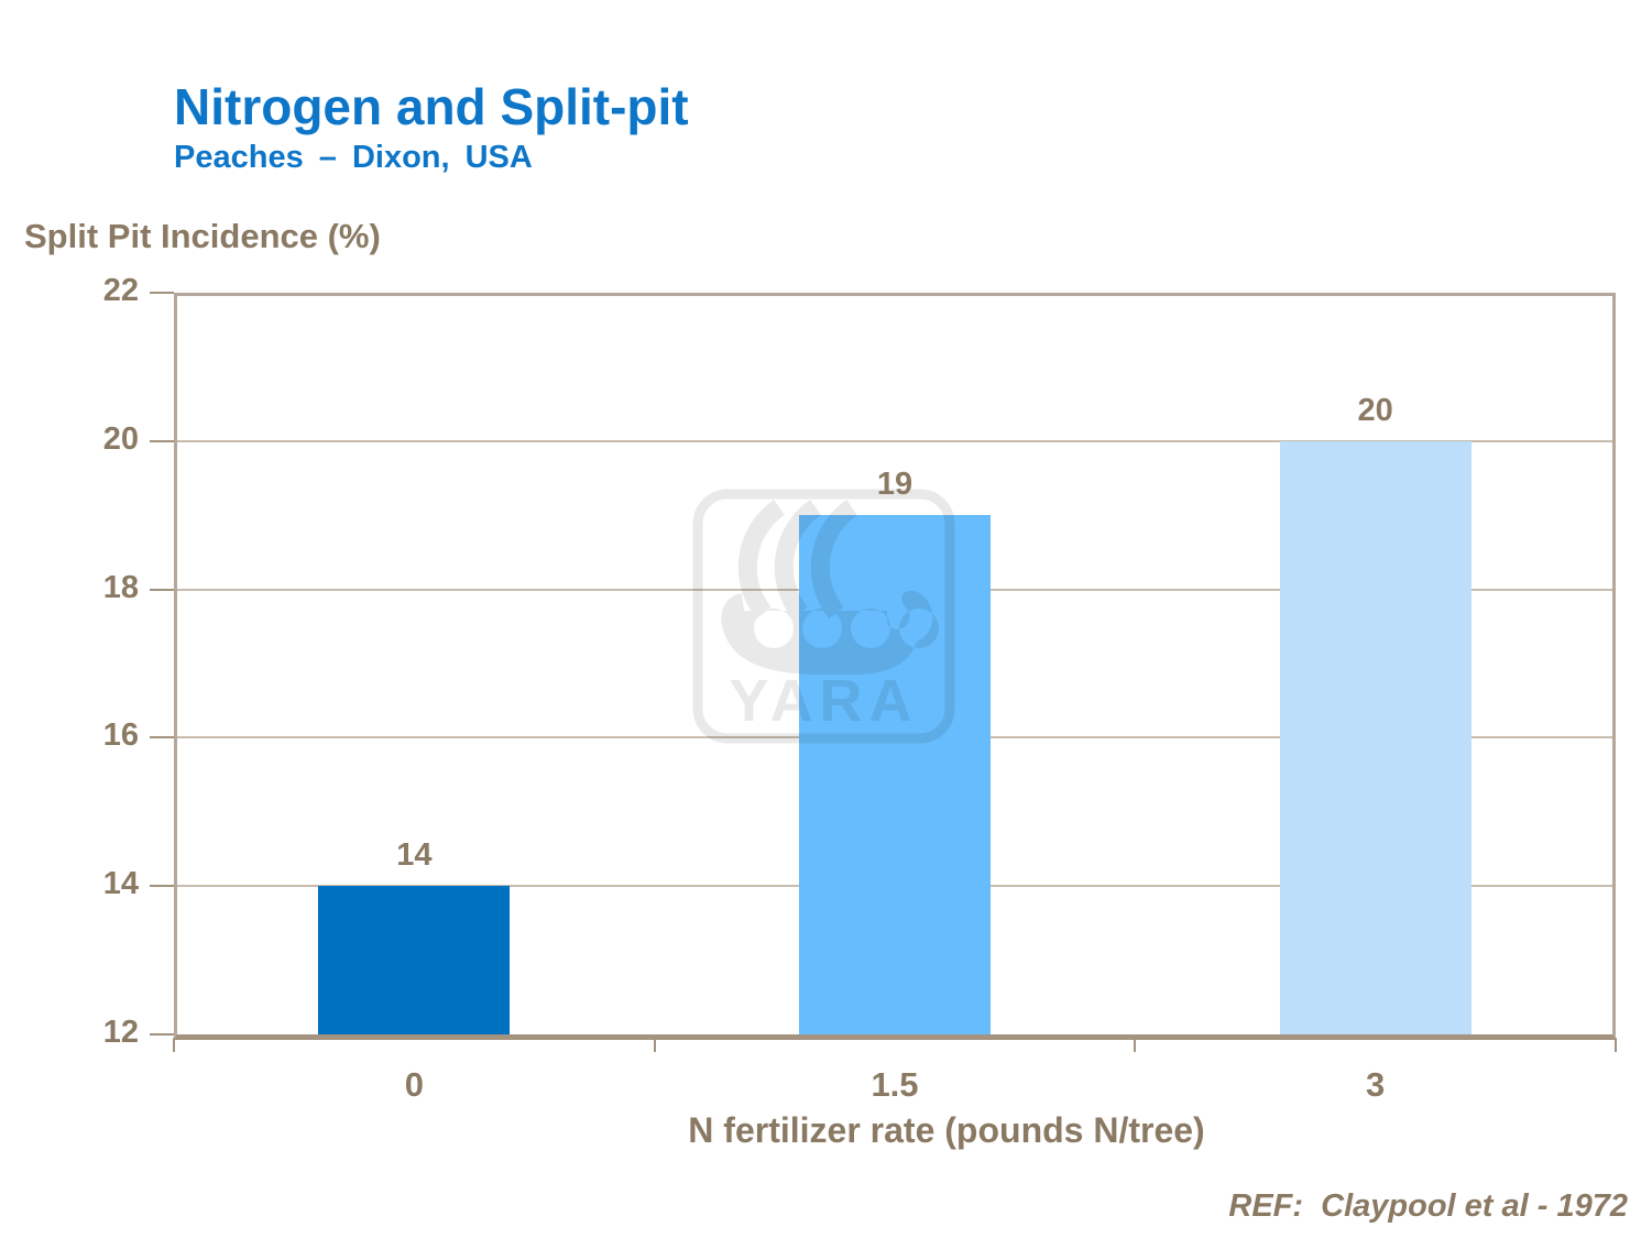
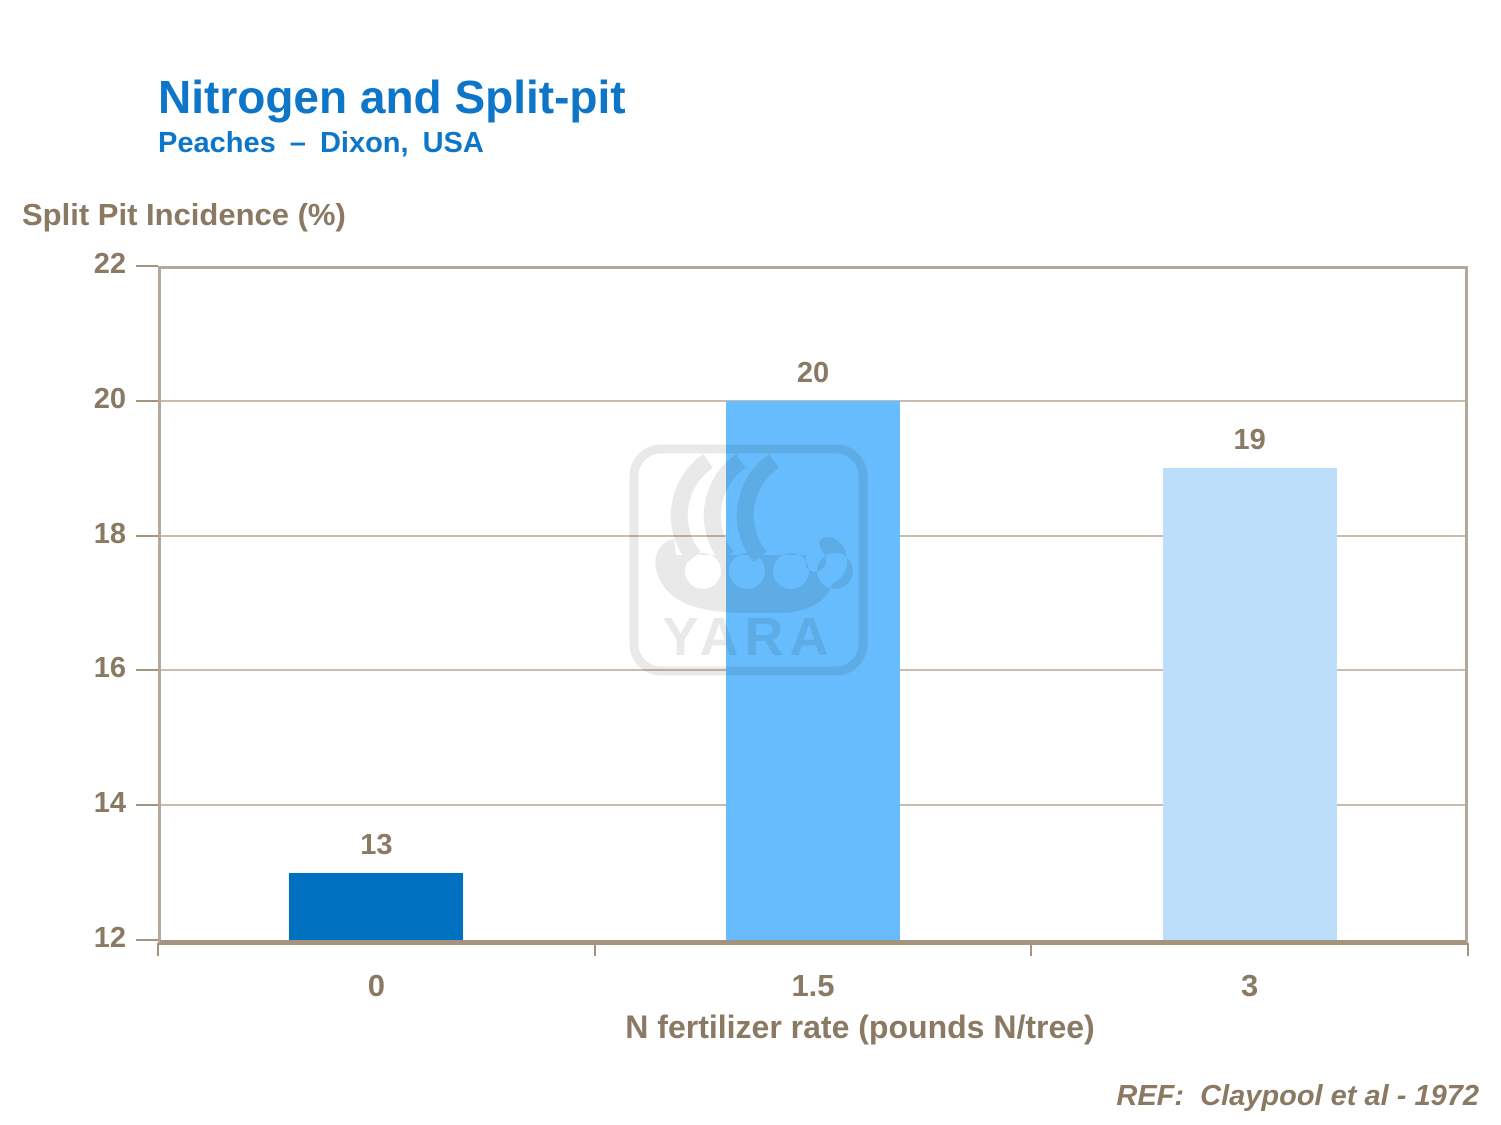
0: 14 -> 13
1.5: 19 -> 20
3: 20 -> 19
